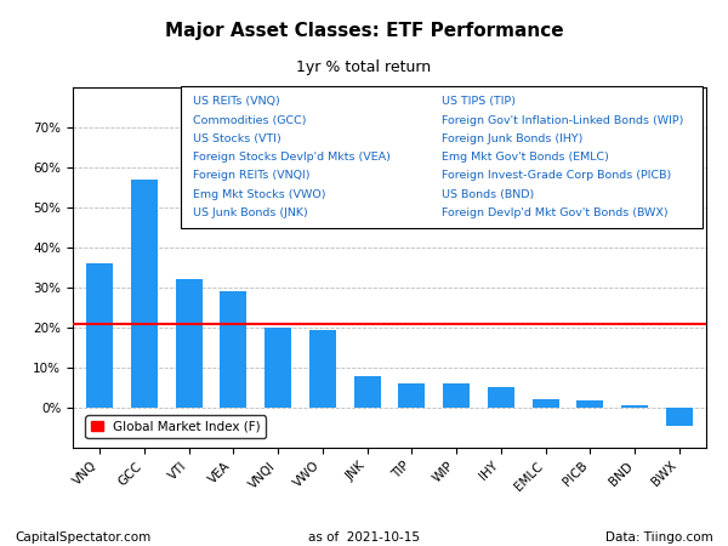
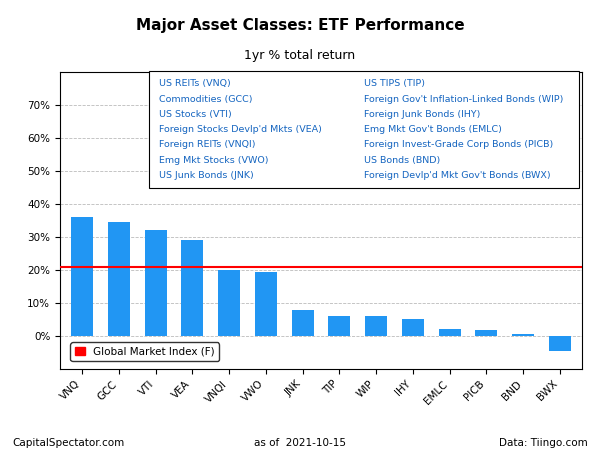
GCC: 57.0% -> 34.5%
